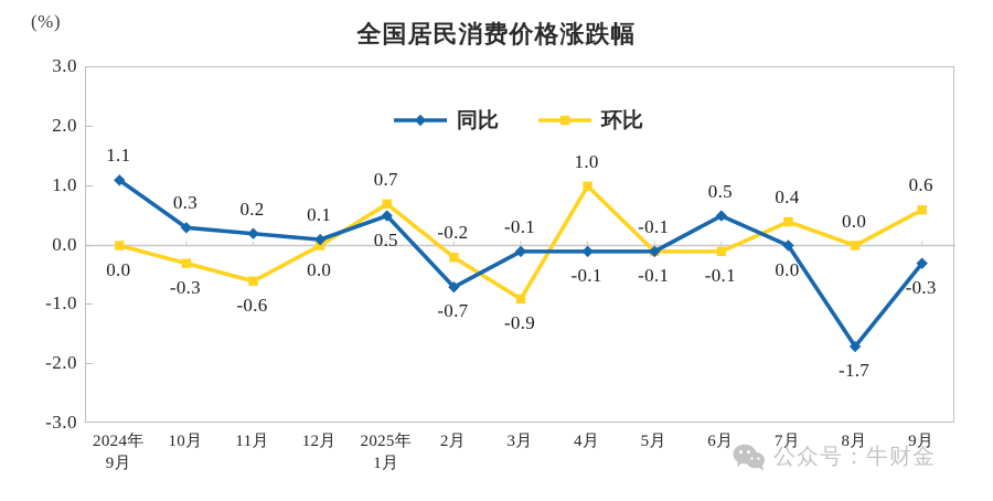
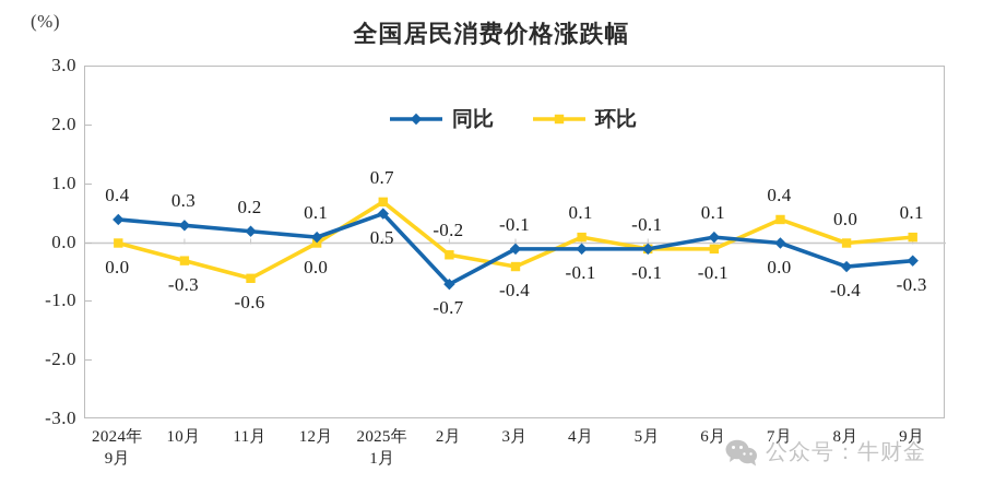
同比/2024年9月: 1.1 -> 0.4
环比/3月: -0.9 -> -0.4
环比/4月: 1.0 -> 0.1
同比/6月: 0.5 -> 0.1
同比/8月: -1.7 -> -0.4
环比/9月: 0.6 -> 0.1
